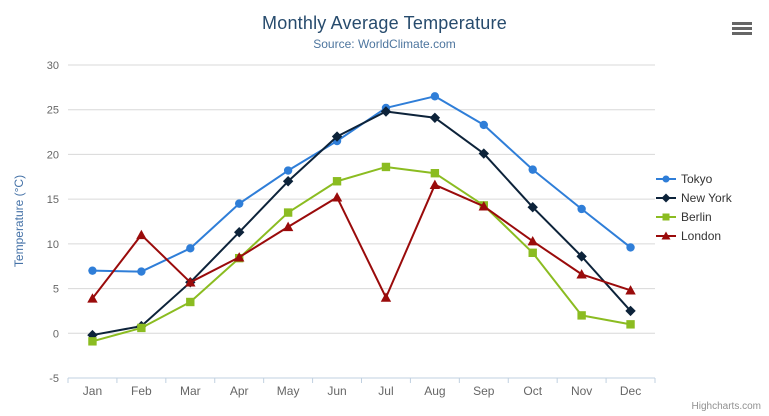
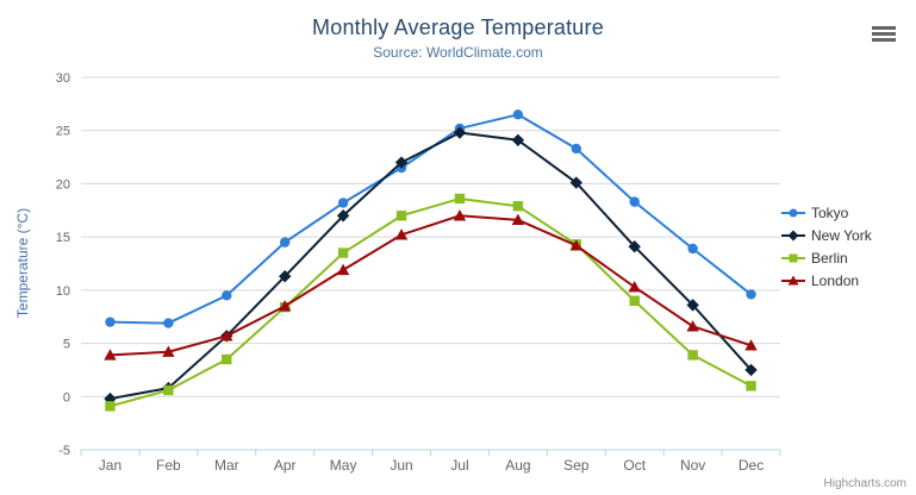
London/Feb: 11 -> 4
London/Jul: 4 -> 17
Berlin/Nov: 2 -> 4
